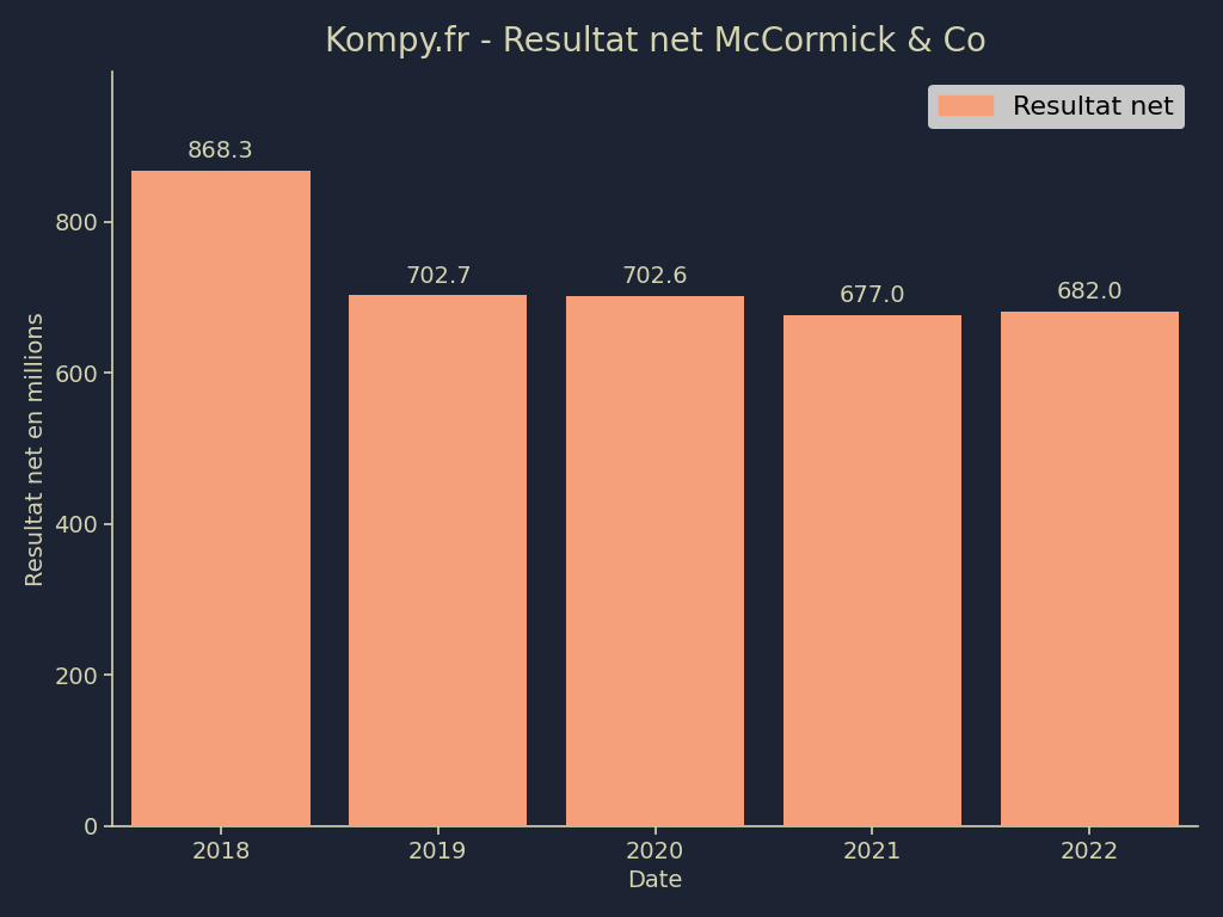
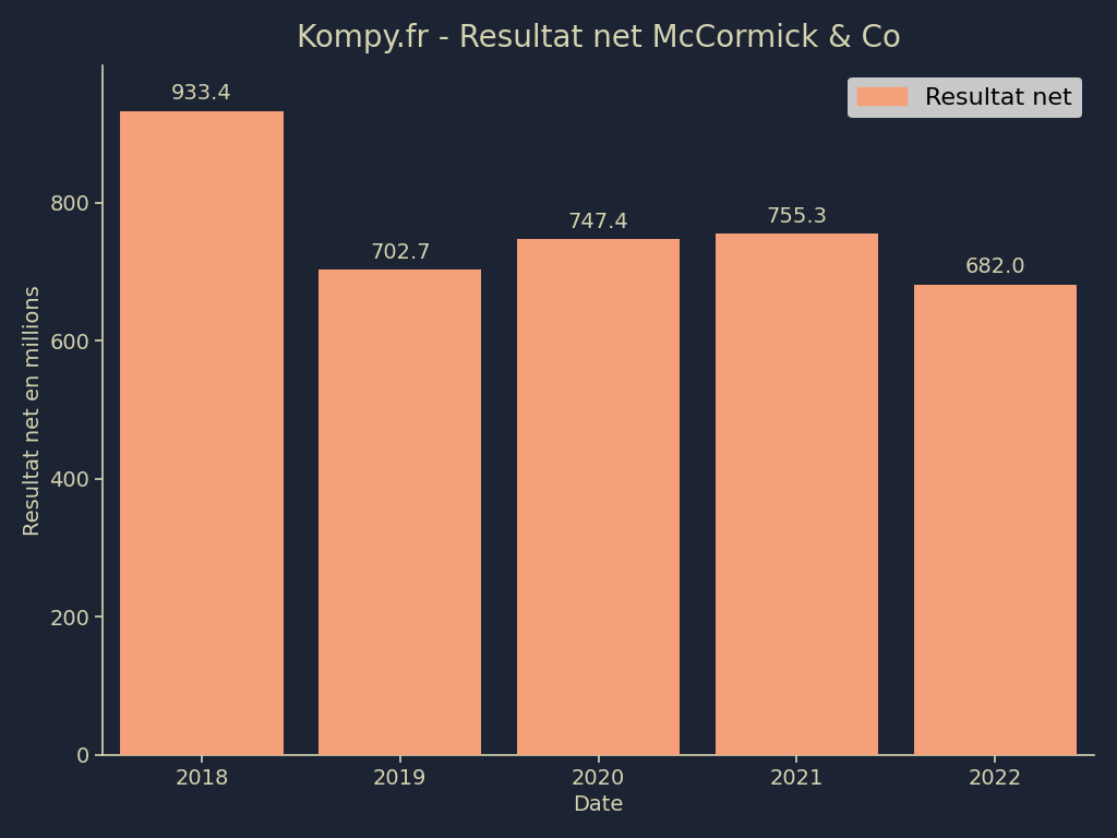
2018: 868.3 -> 933.4
2020: 702.6 -> 747.4
2021: 677.0 -> 755.3
